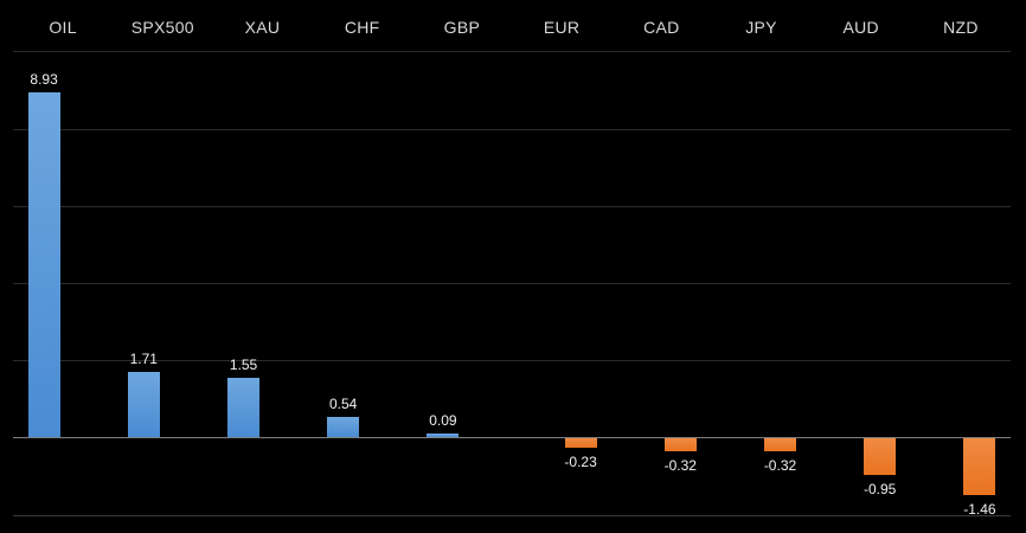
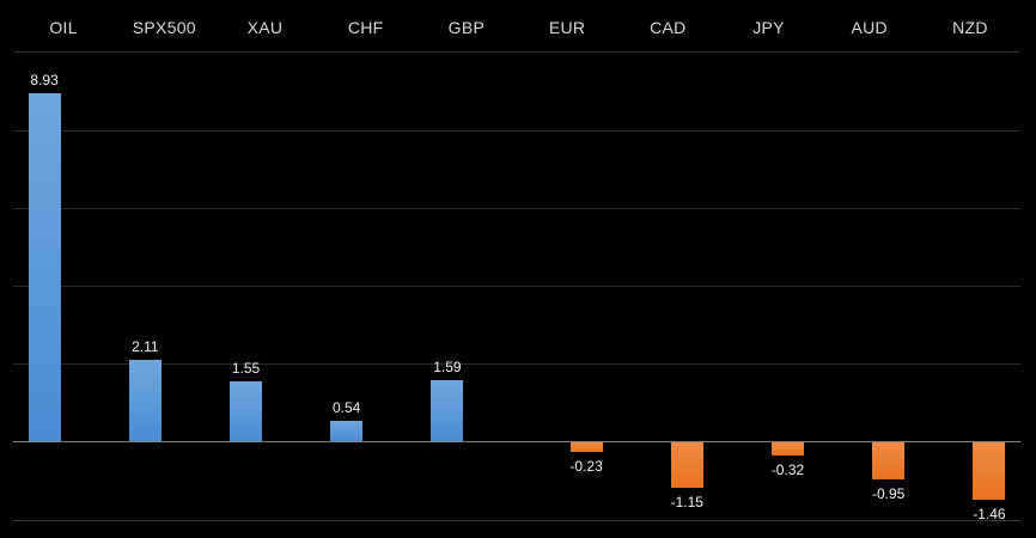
SPX500: 1.71 -> 2.11
GBP: 0.09 -> 1.59
CAD: -0.32 -> -1.15
